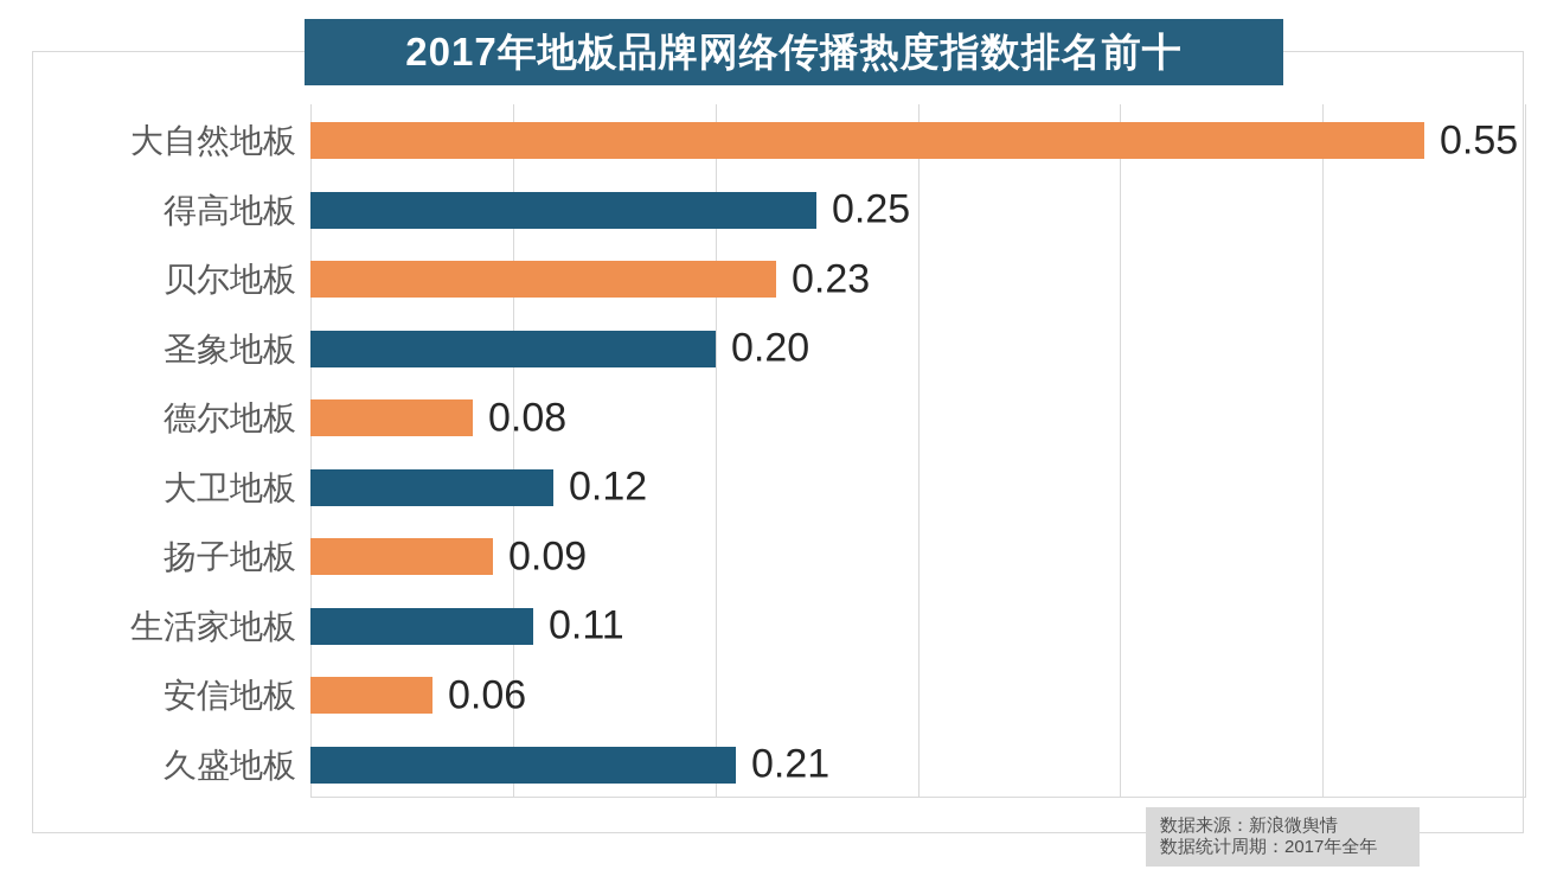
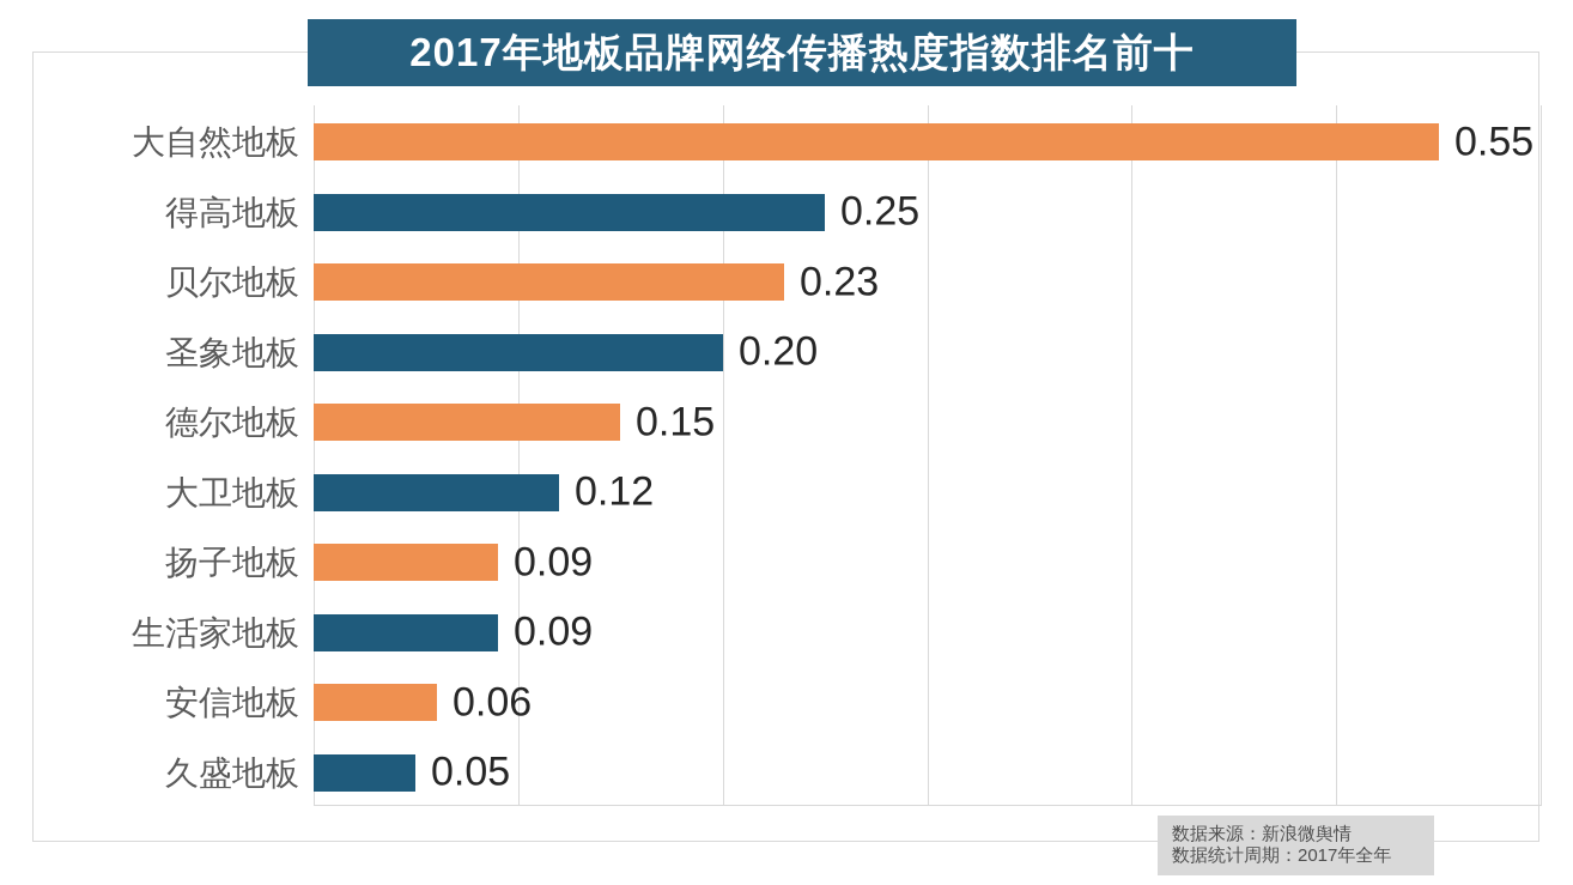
德尔地板: 0.08 -> 0.15
生活家地板: 0.11 -> 0.09
久盛地板: 0.21 -> 0.05
